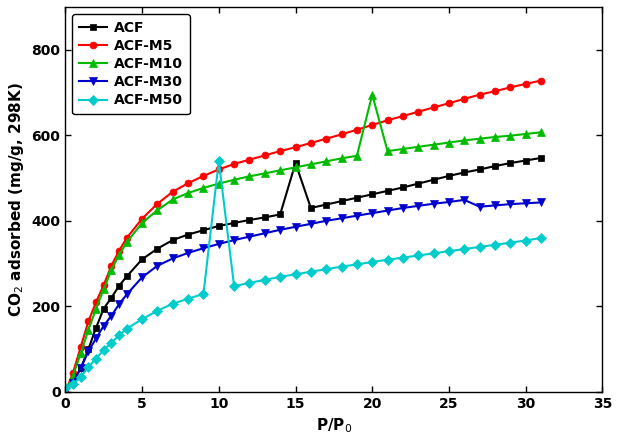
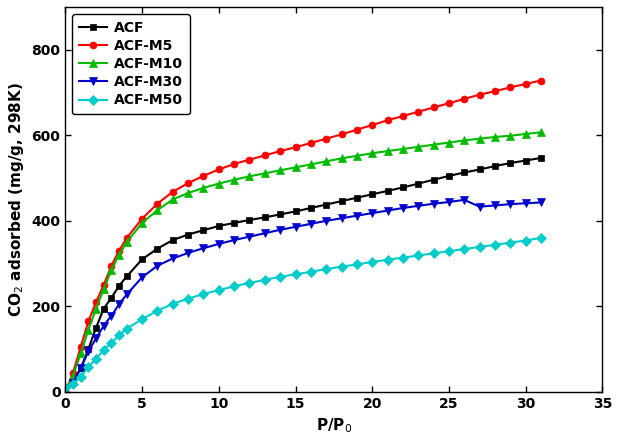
ACF-M50/10: 540 -> 238
ACF/15: 535 -> 422
ACF-M10/20: 695 -> 558
